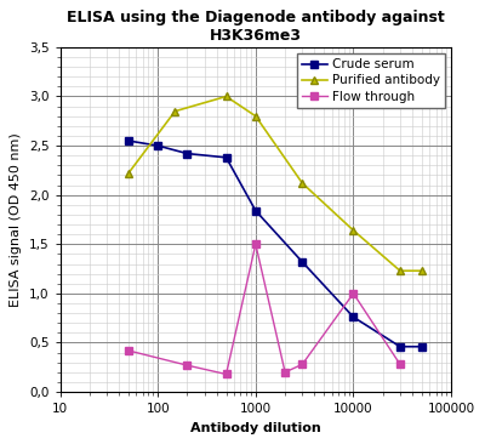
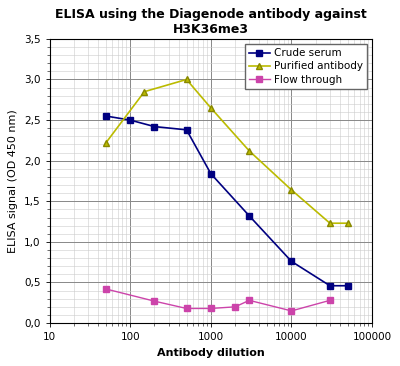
Purified antibody/1000: 2,80 -> 2,65
Flow through/1000: 1,50 -> 0,18
Flow through/10000: 1,00 -> 0,15
